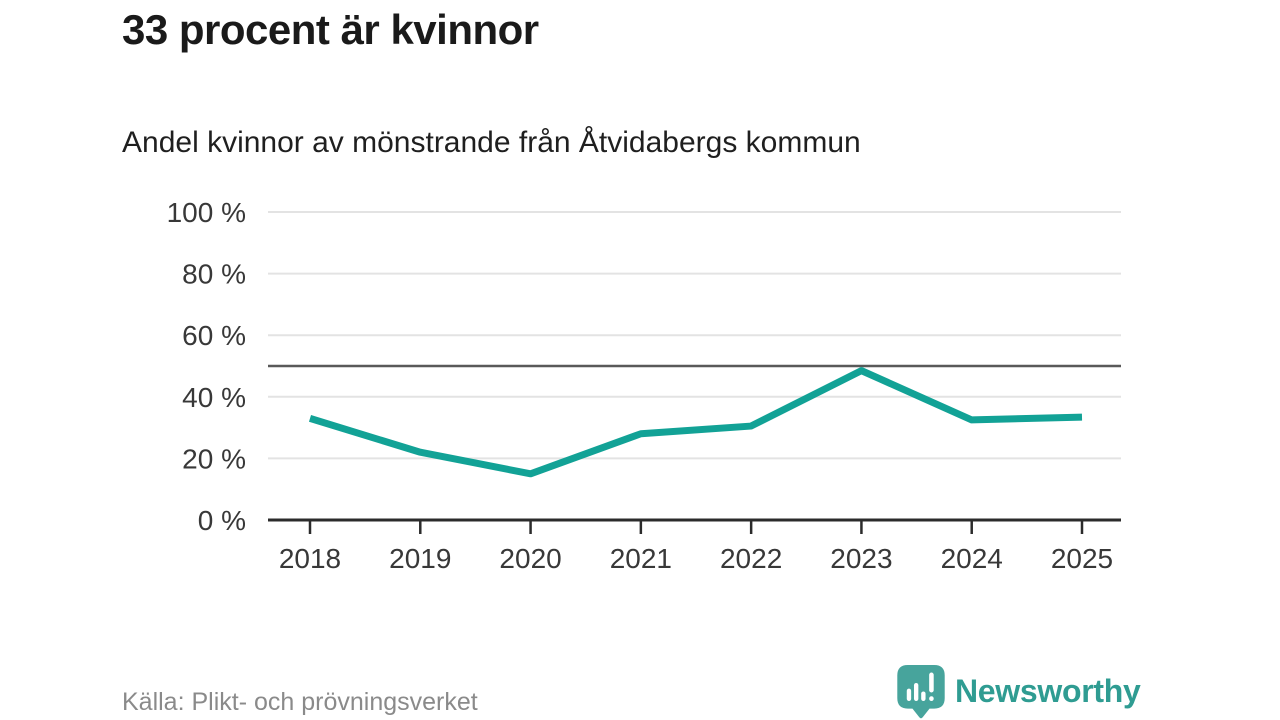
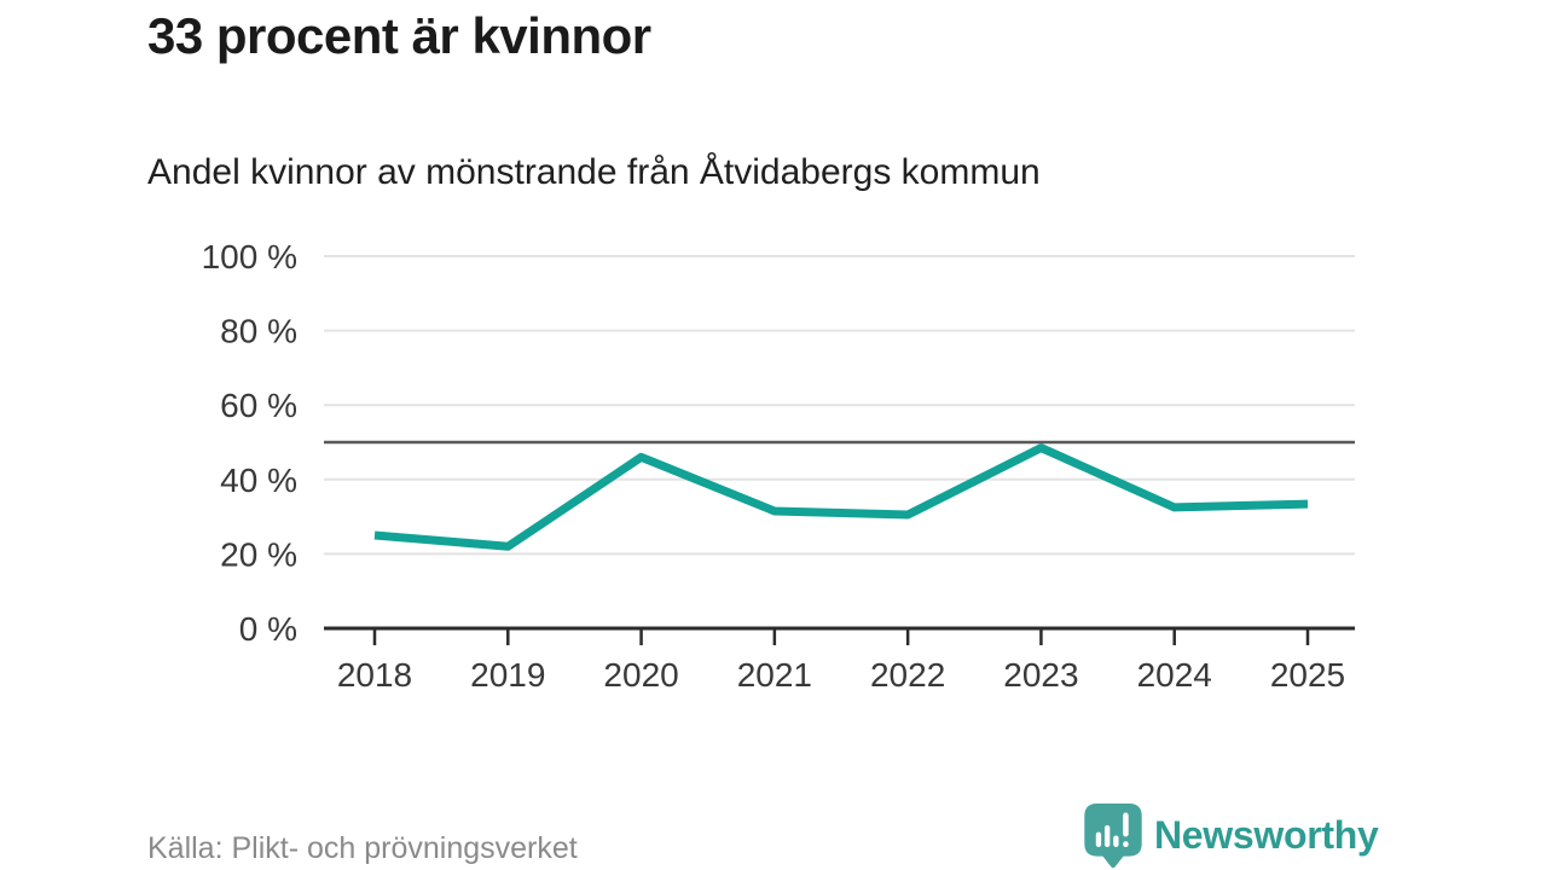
2018: 33% -> 25%
2020: 15% -> 46%
2021: 28% -> 32%
